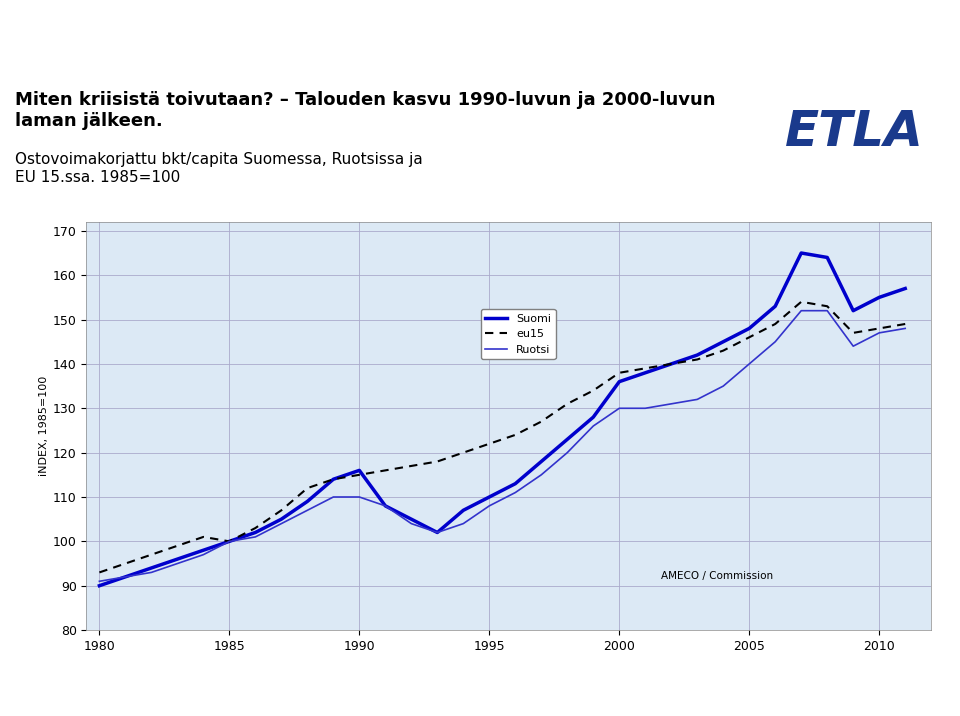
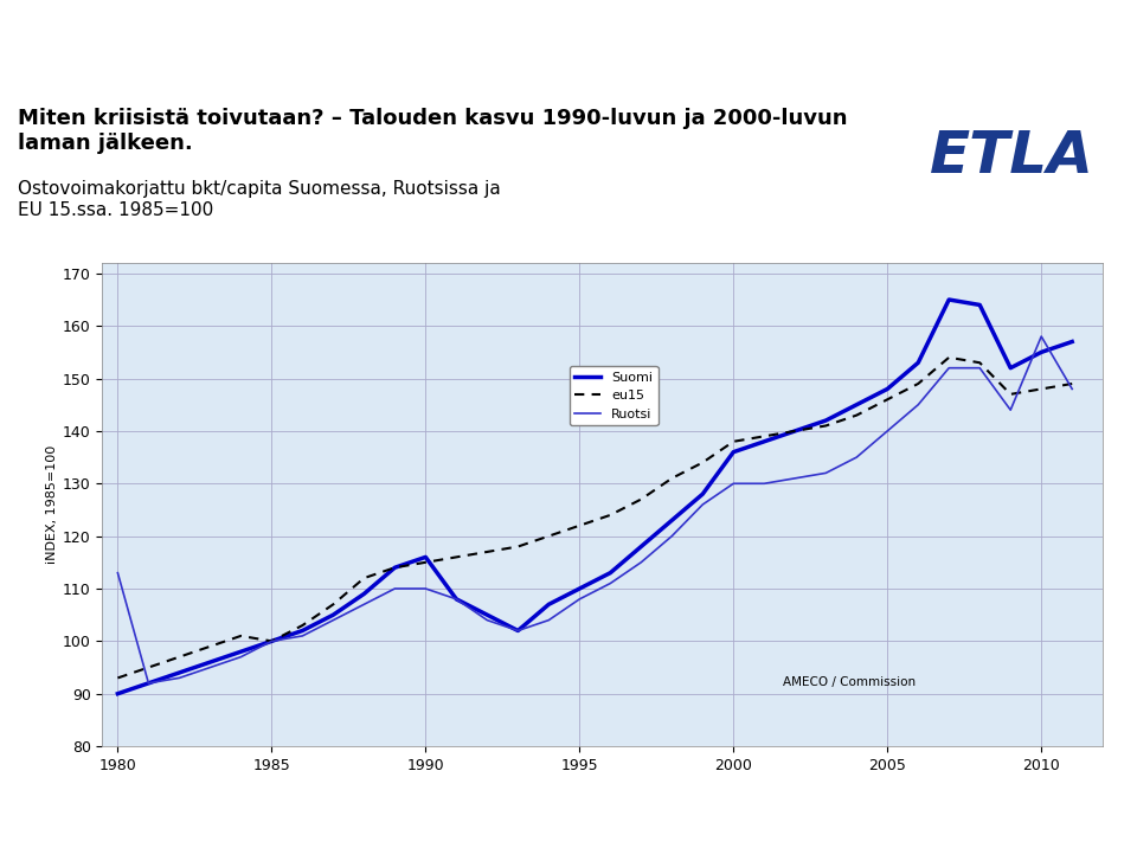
Ruotsi/1980: 91 -> 113
Ruotsi/2010: 147 -> 158
